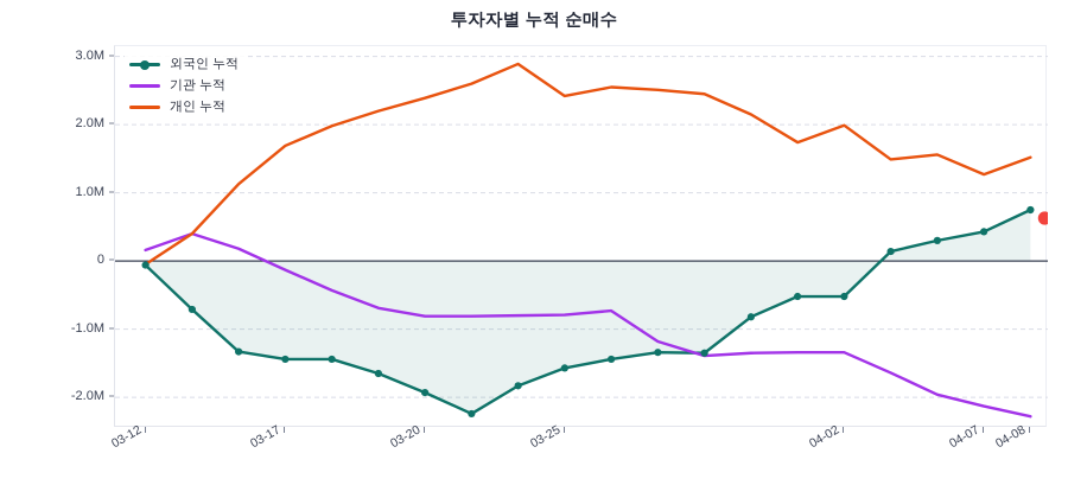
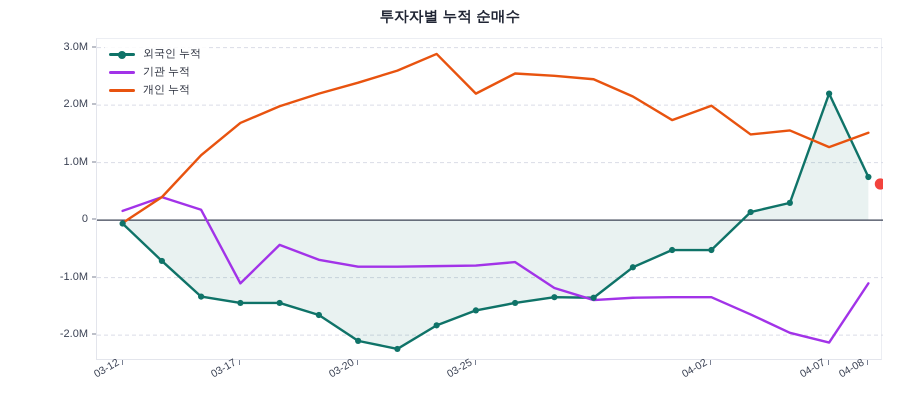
기관 누적/03-17: -0.1M -> -1.1M
외국인 누적/03-20: -1.9M -> -2.1M
개인 누적/03-25: 2.4M -> 2.2M
외국인 누적/04-07: 0.4M -> 2.2M
기관 누적/04-08: -2.3M -> -1.1M
